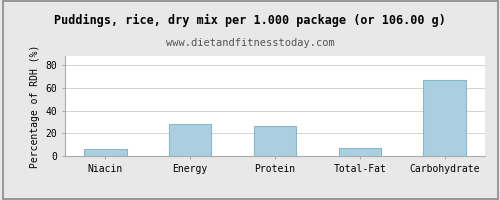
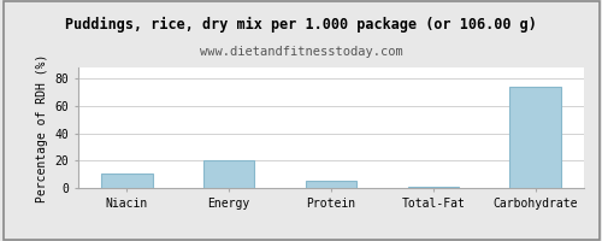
Niacin: 6 -> 11
Energy: 28 -> 20
Protein: 26 -> 5
Total-Fat: 7 -> 0
Carbohydrate: 67 -> 74
